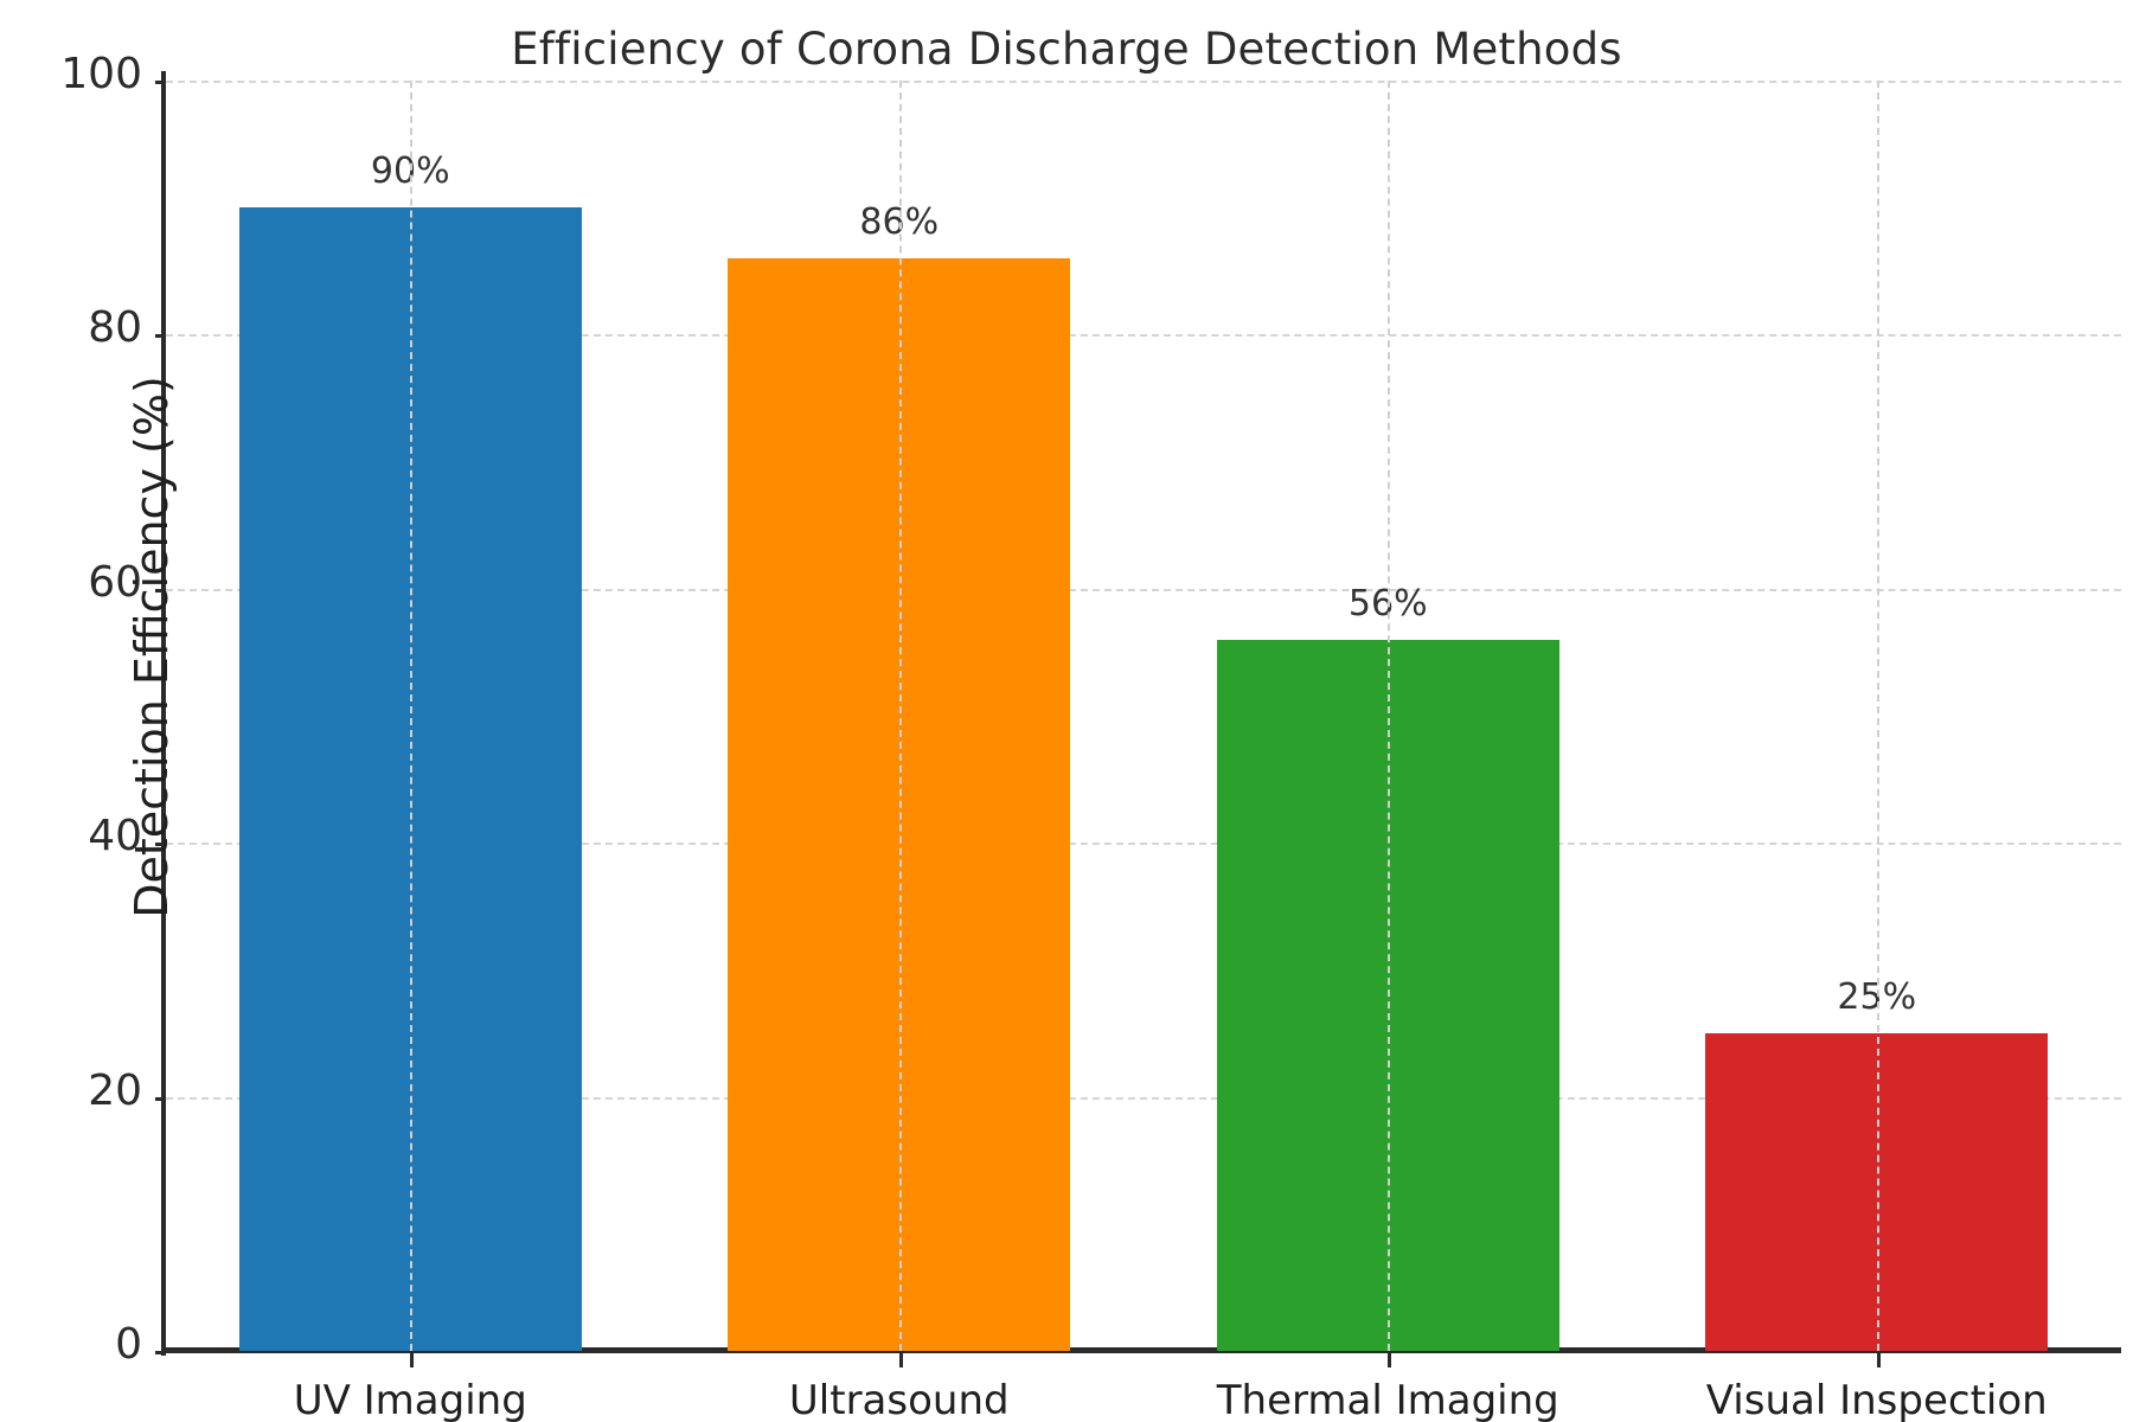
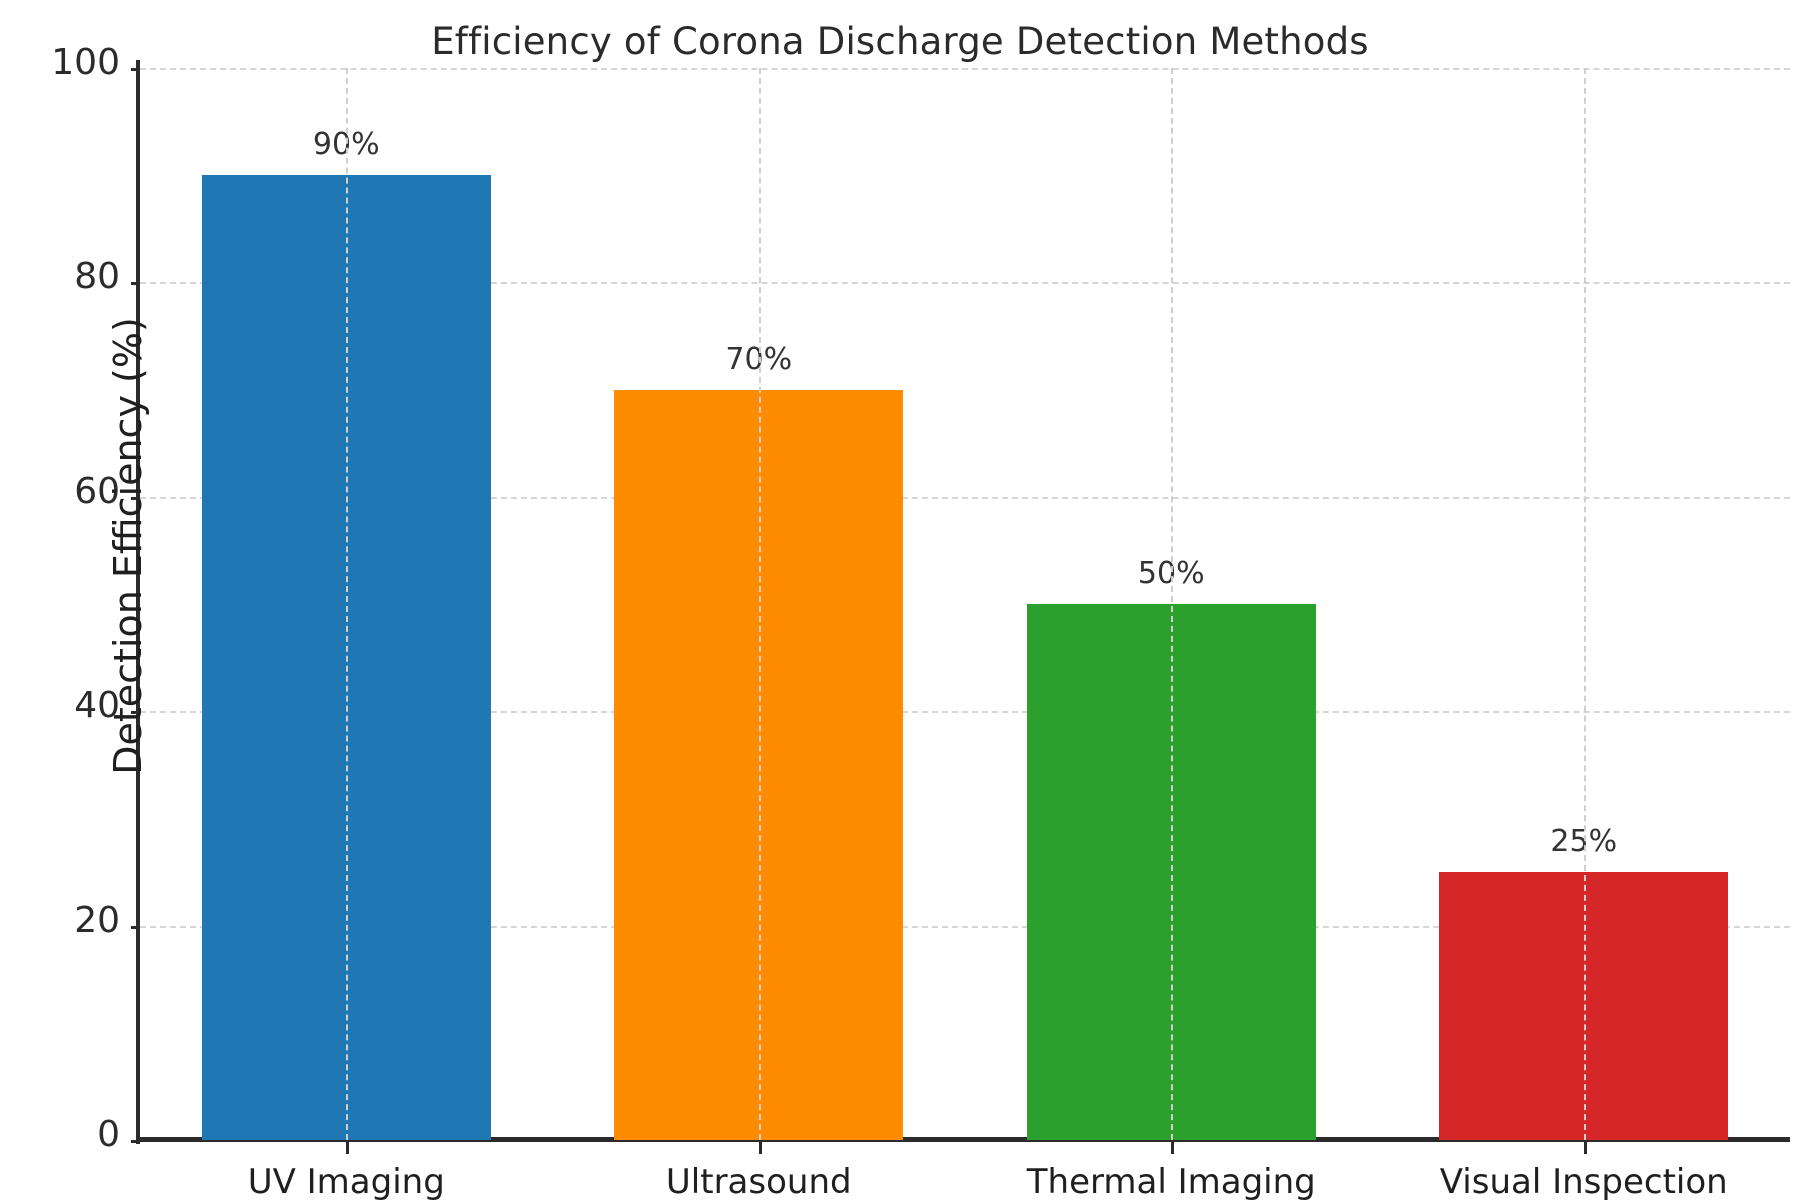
Ultrasound: 86% -> 70%
Thermal Imaging: 56% -> 50%
